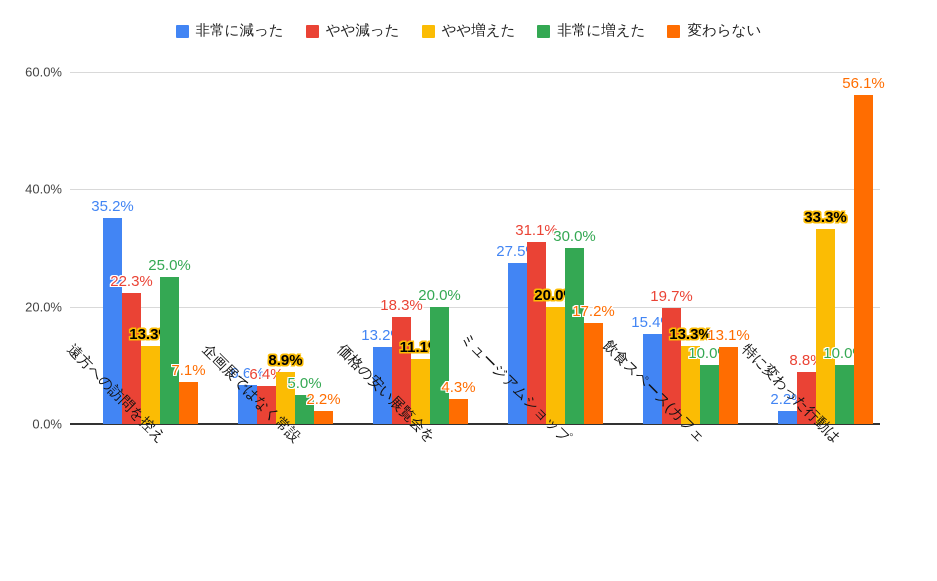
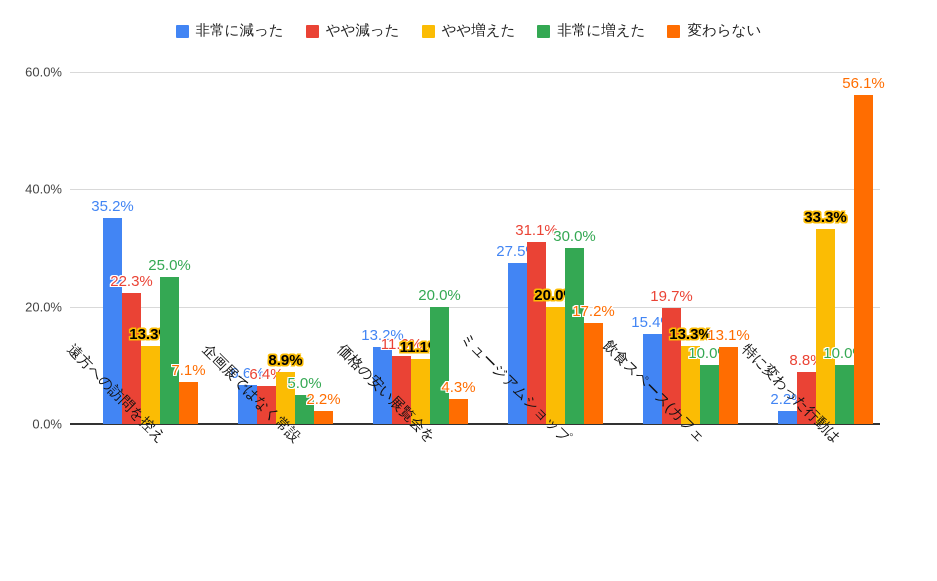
やや減った/価格の安い展覧会を: 18.3% -> 11.6%
